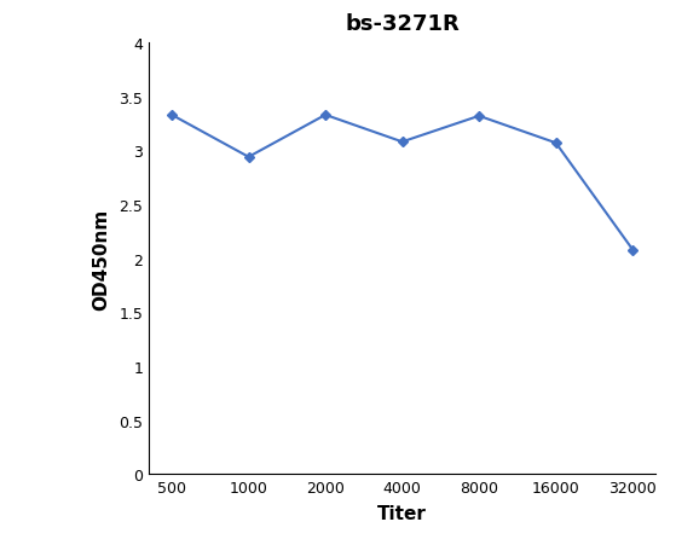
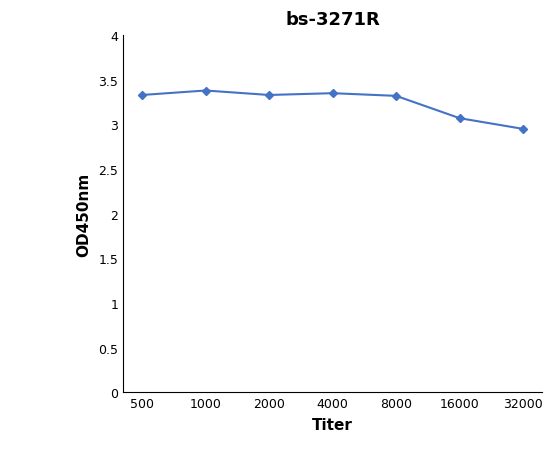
1000: 2.94 -> 3.38
4000: 3.08 -> 3.35
32000: 2.08 -> 2.95
